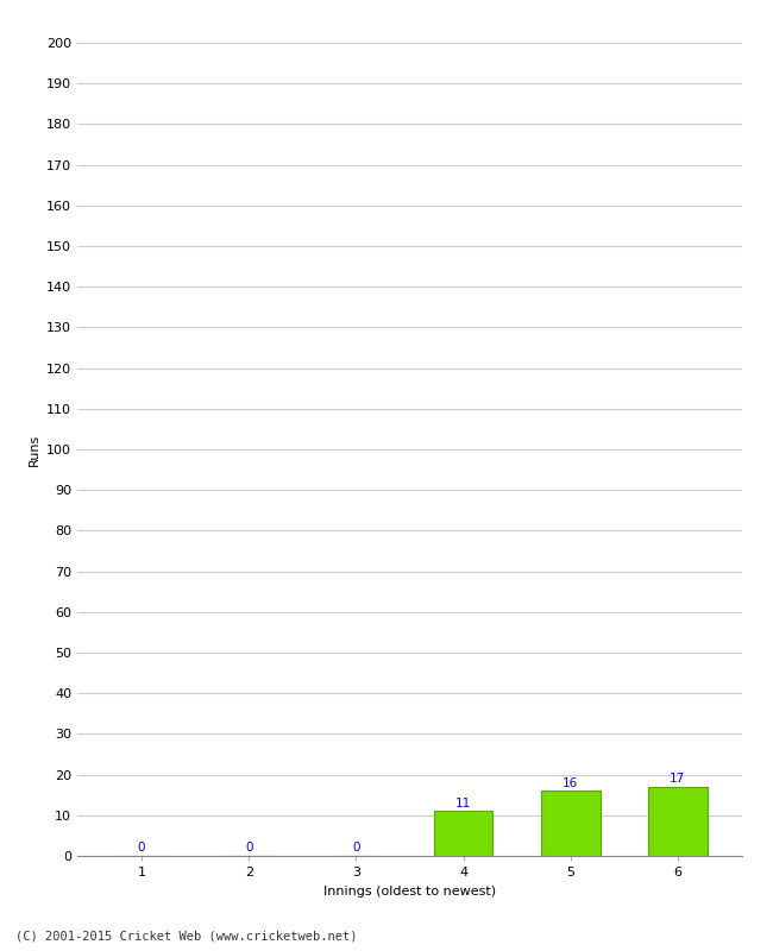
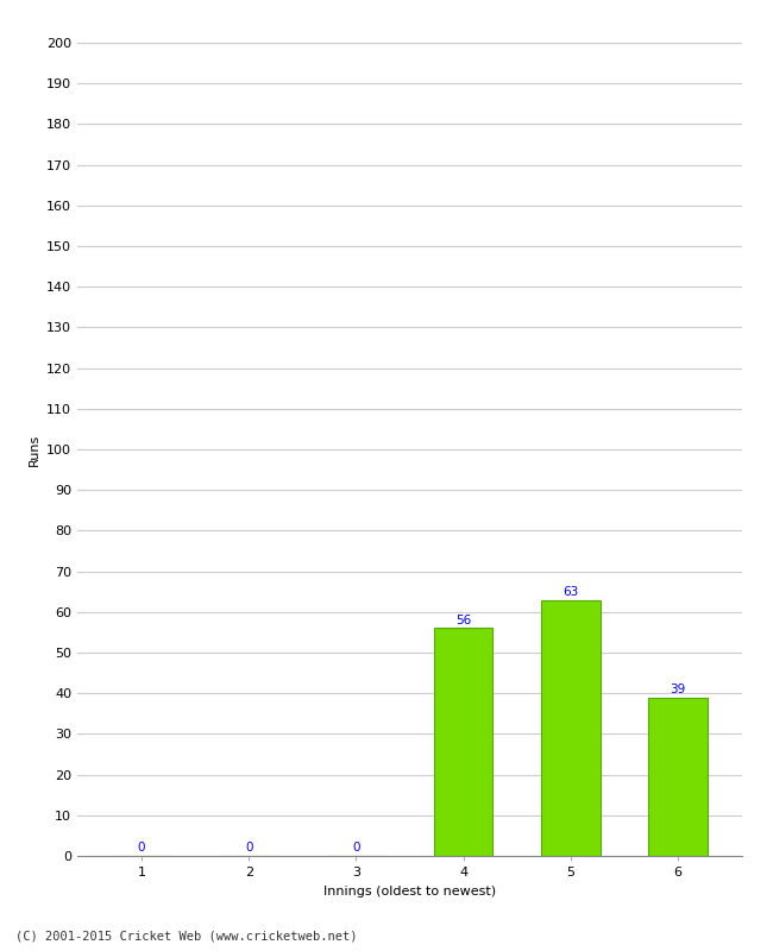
4: 11 -> 56
5: 16 -> 63
6: 17 -> 39
